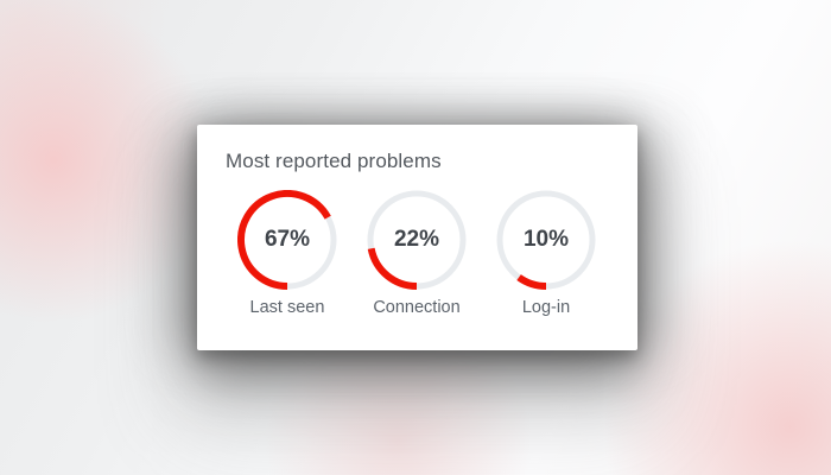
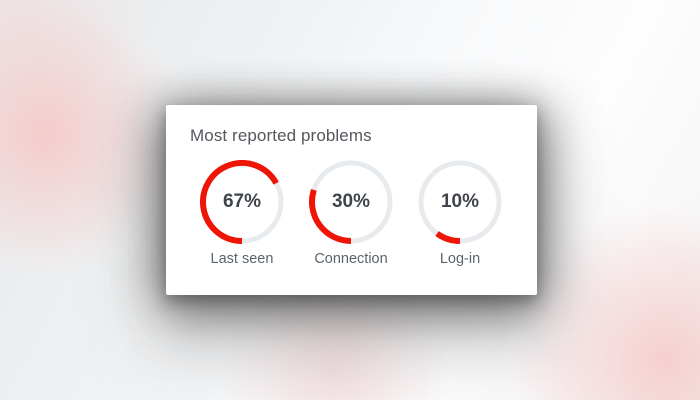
Connection: 22% -> 30%
